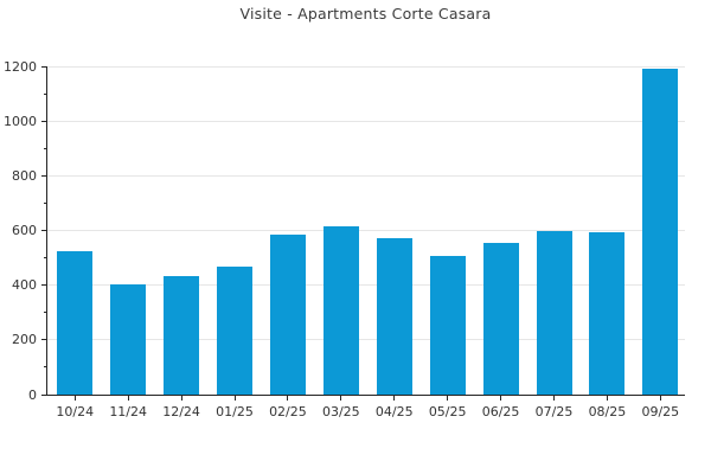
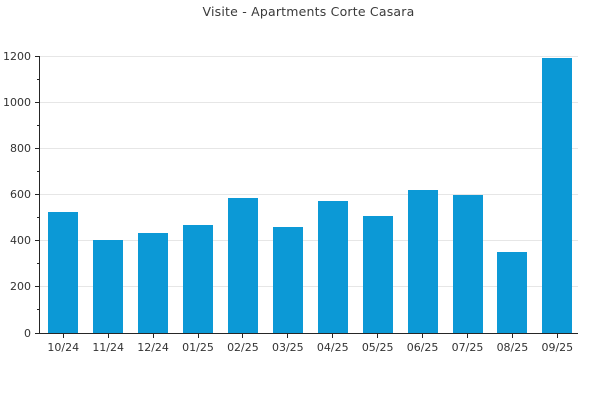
03/25: 620 -> 460
06/25: 560 -> 620
08/25: 600 -> 350
